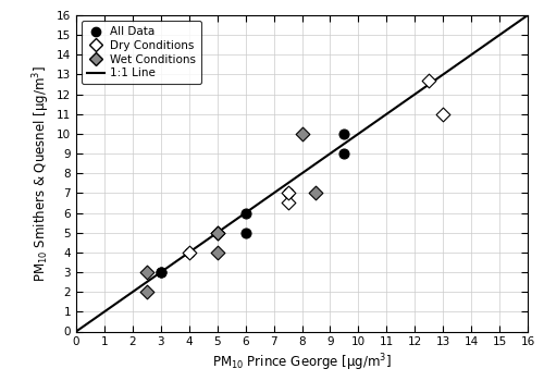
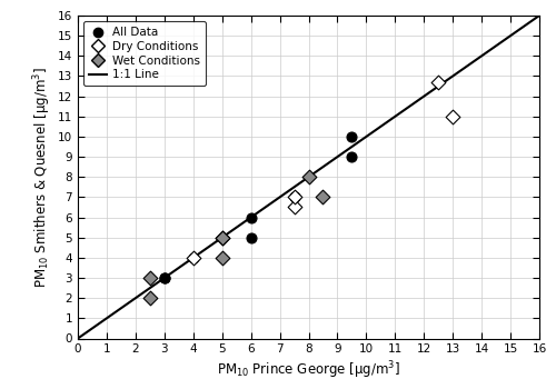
Wet Conditions/8: 10 -> 8
